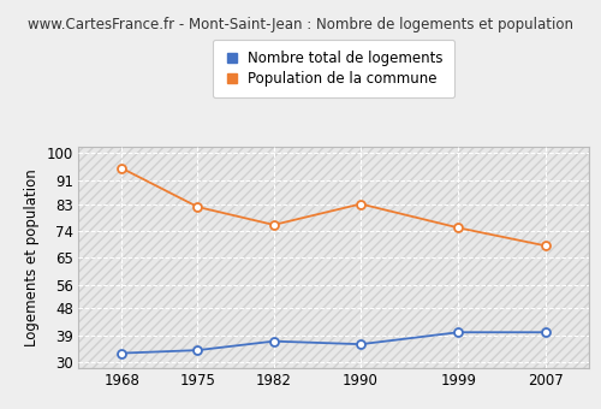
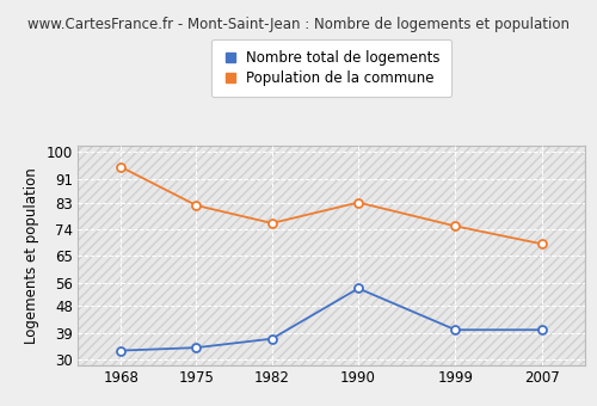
Nombre total de logements/1990: 36 -> 54
